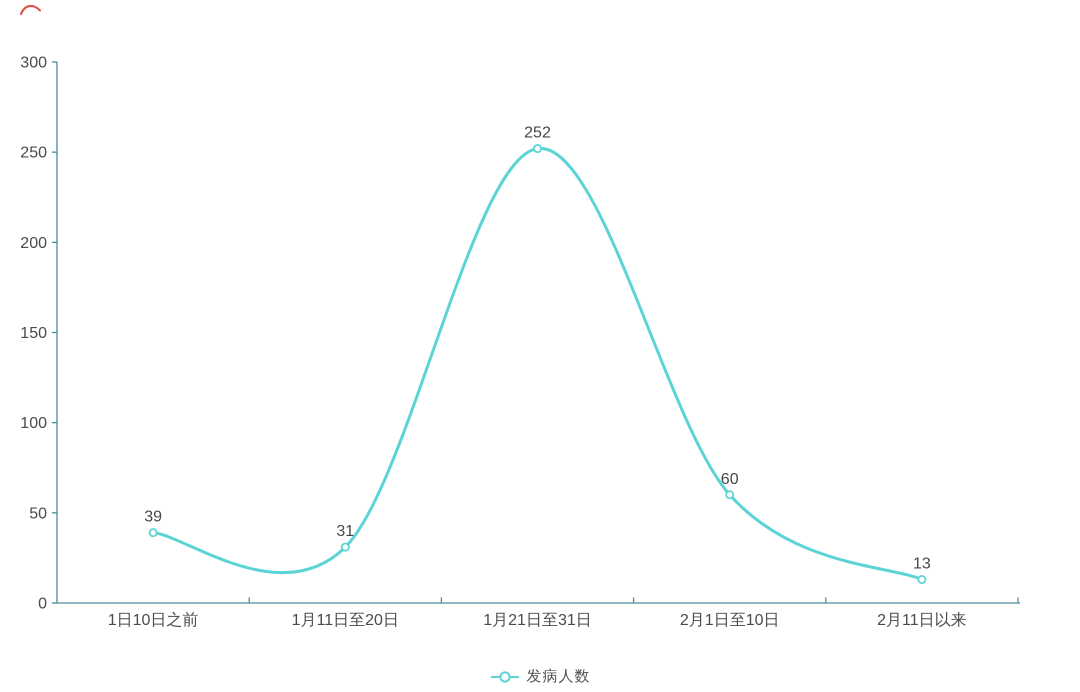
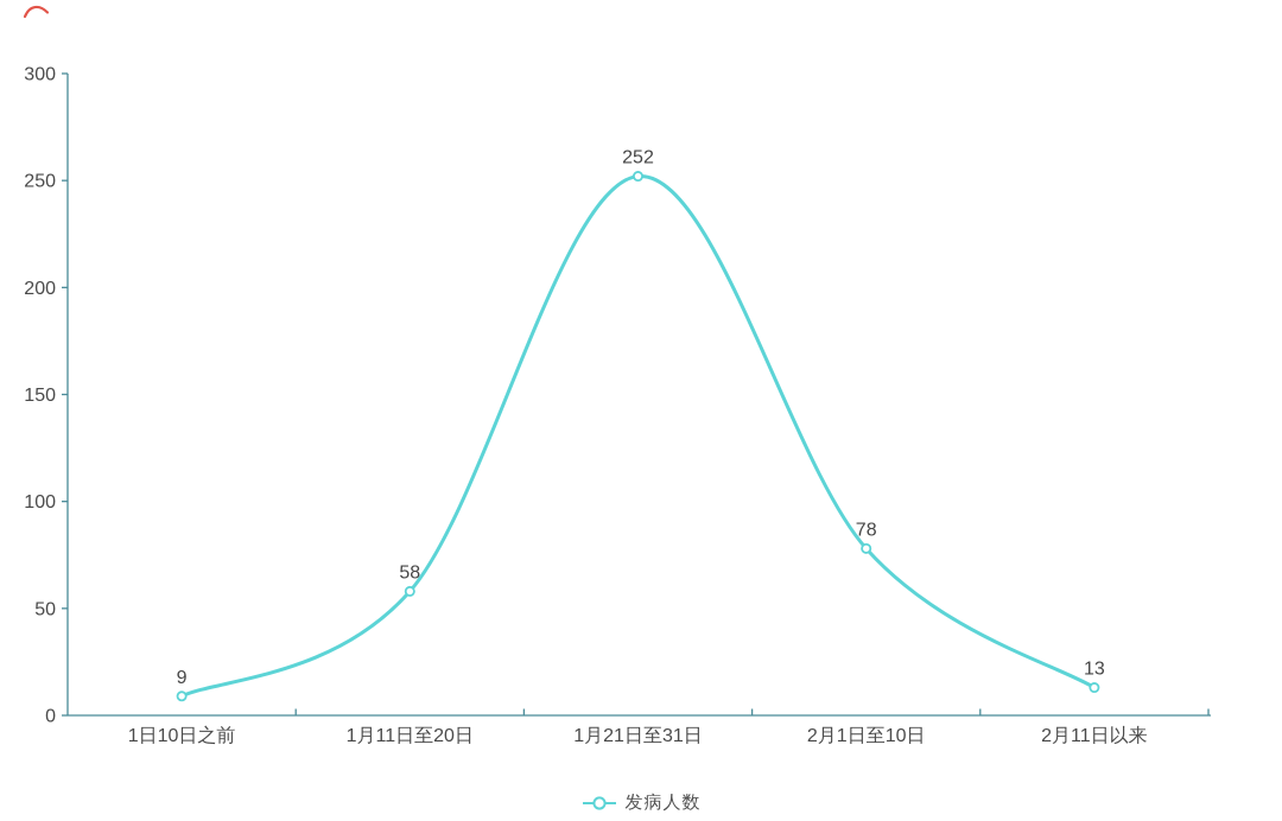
1日10日之前: 39 -> 9
1月11日至20日: 31 -> 58
2月1日至10日: 60 -> 78
